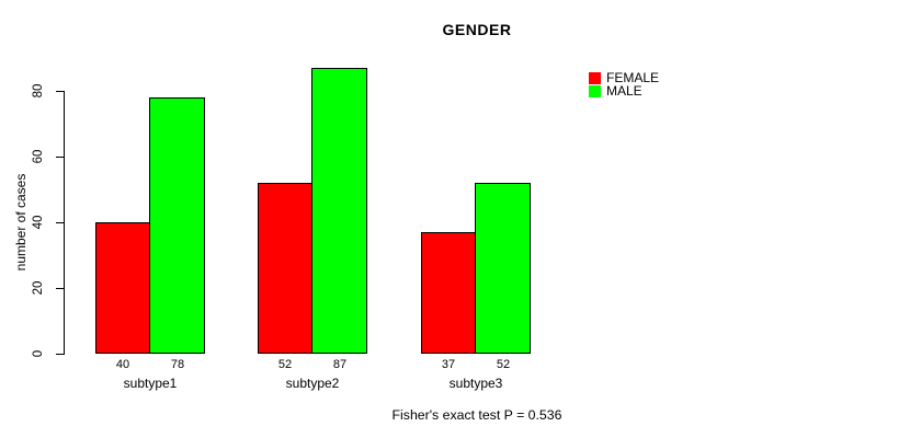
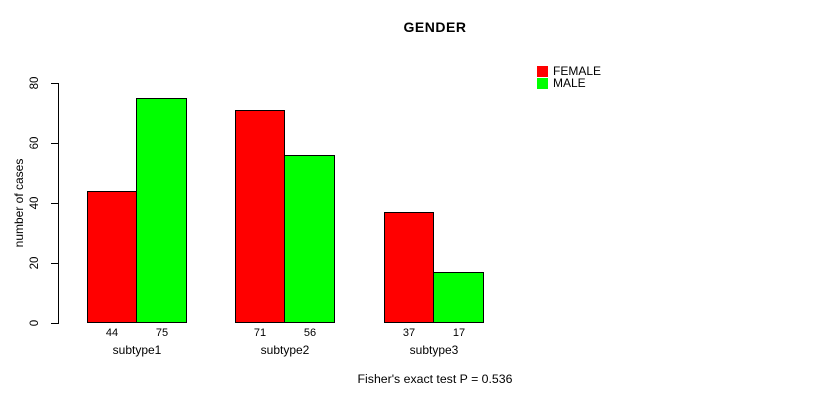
FEMALE/subtype1: 40 -> 44
MALE/subtype1: 78 -> 75
FEMALE/subtype2: 52 -> 71
MALE/subtype2: 87 -> 56
MALE/subtype3: 52 -> 17
